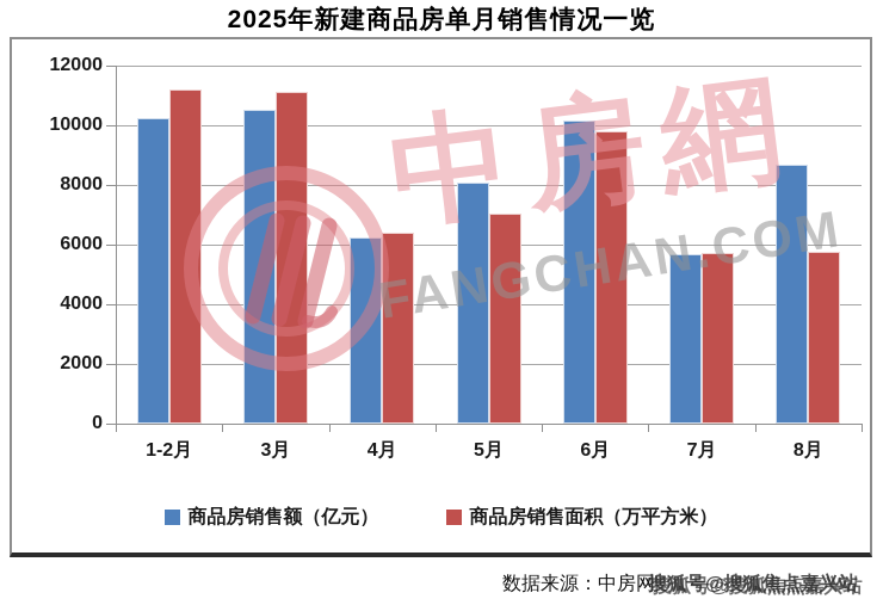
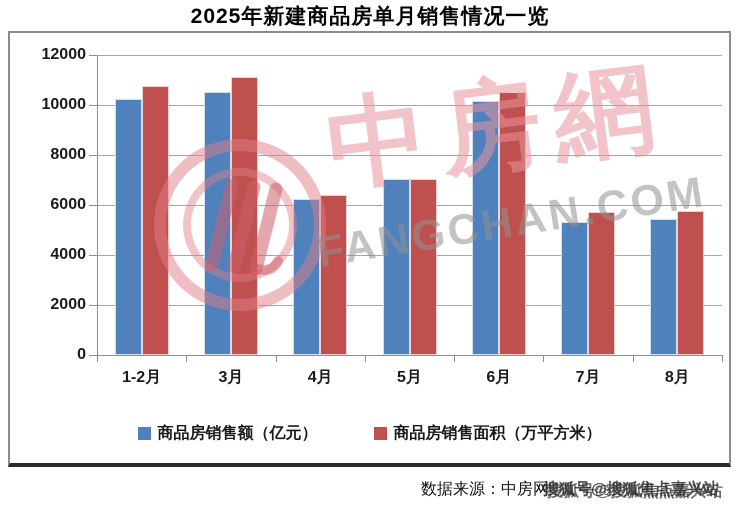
商品房销售面积（万平方米）/1-2月: 11200 -> 10700
商品房销售额（亿元）/5月: 8100 -> 7100
商品房销售面积（万平方米）/6月: 9800 -> 10500
商品房销售额（亿元）/7月: 5700 -> 5300
商品房销售额（亿元）/8月: 8700 -> 5400
